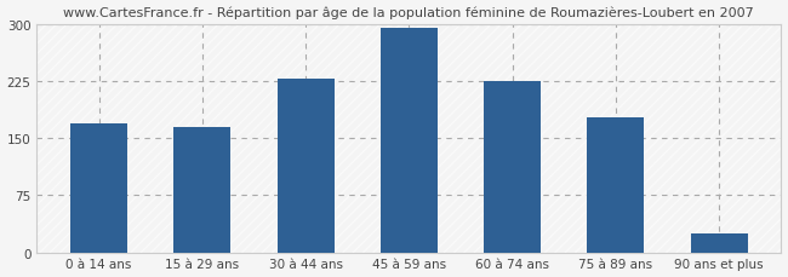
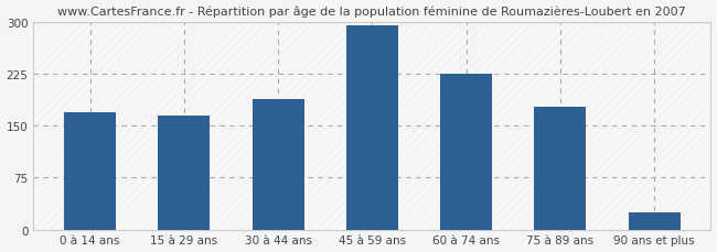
30 à 44 ans: 228 -> 188
